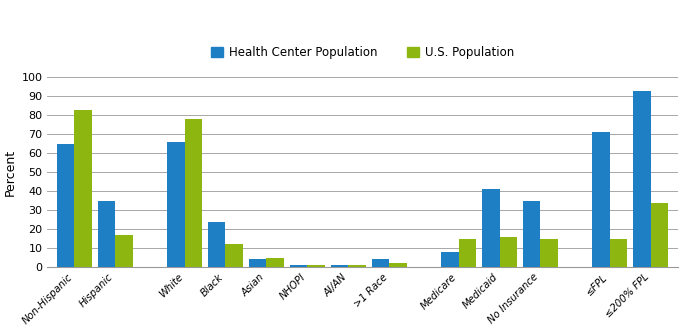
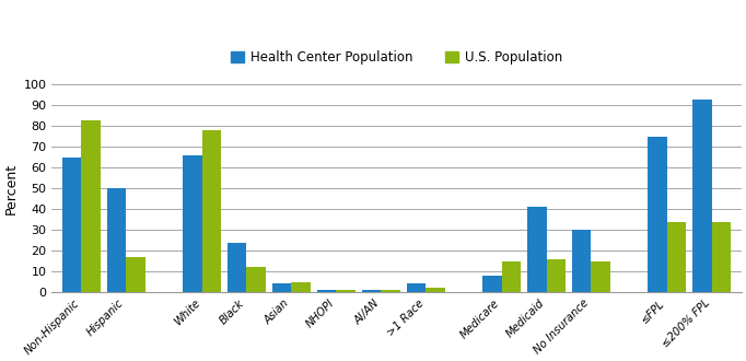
Health Center Population/Hispanic: 35 -> 50
Health Center Population/No Insurance: 35 -> 30
Health Center Population/≤FPL: 71 -> 75
U.S. Population/≤FPL: 15 -> 34
